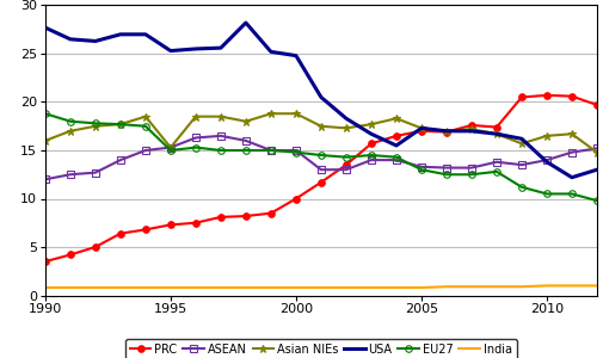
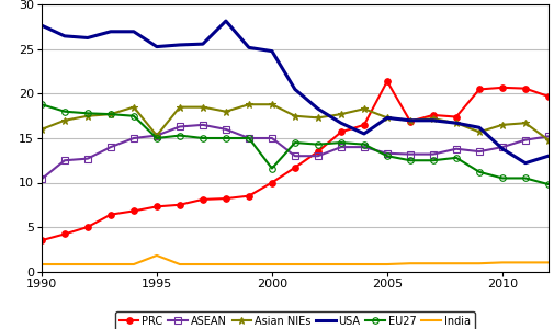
ASEAN/1990: 12.0 -> 10.4
India/1995: 0.8 -> 1.8
EU27/2000: 14.8 -> 11.6
PRC/2005: 17.0 -> 21.4
